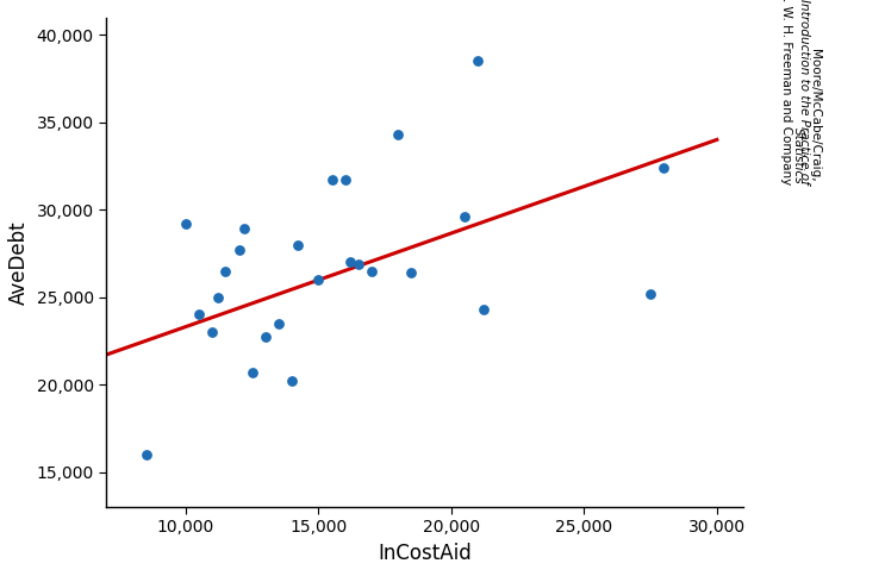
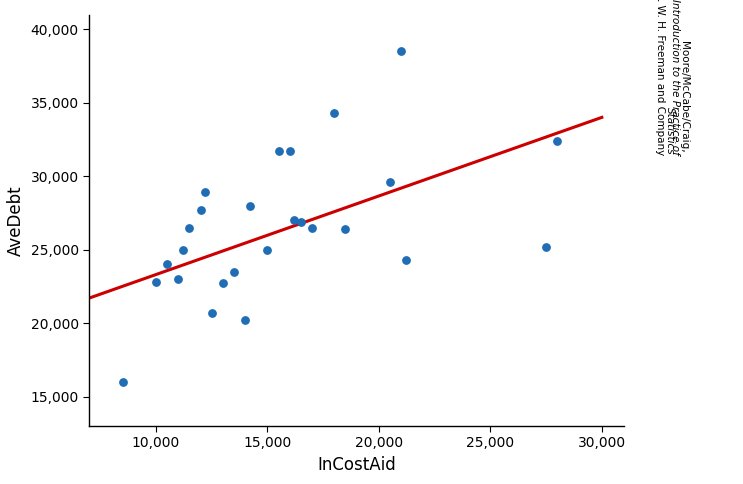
10,000: 29,200 -> 22,800
15,000: 26,000 -> 25,000
